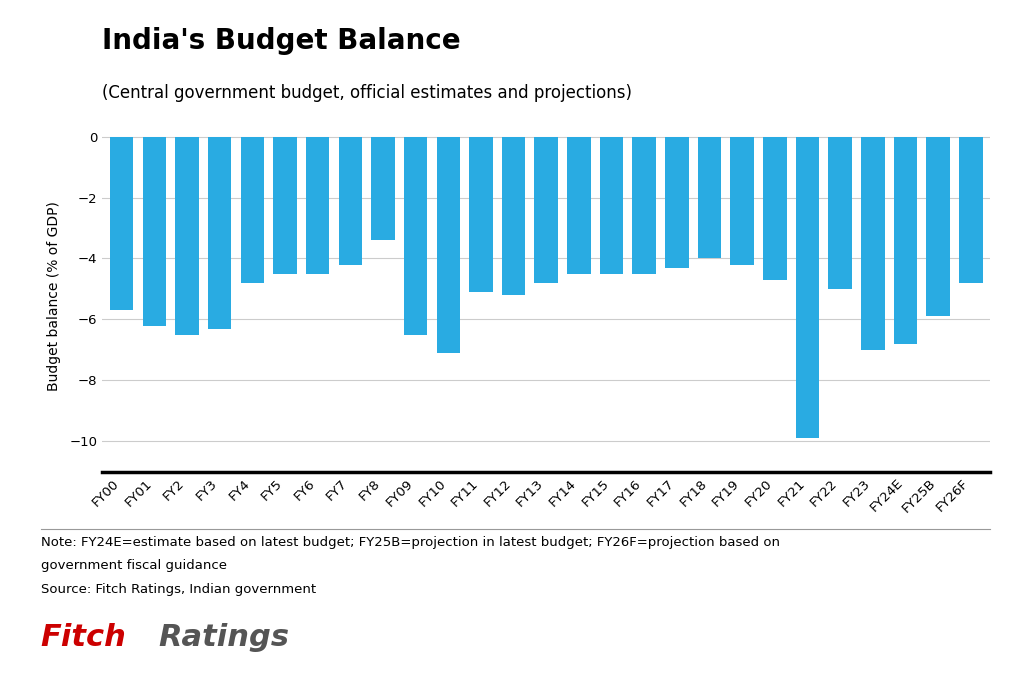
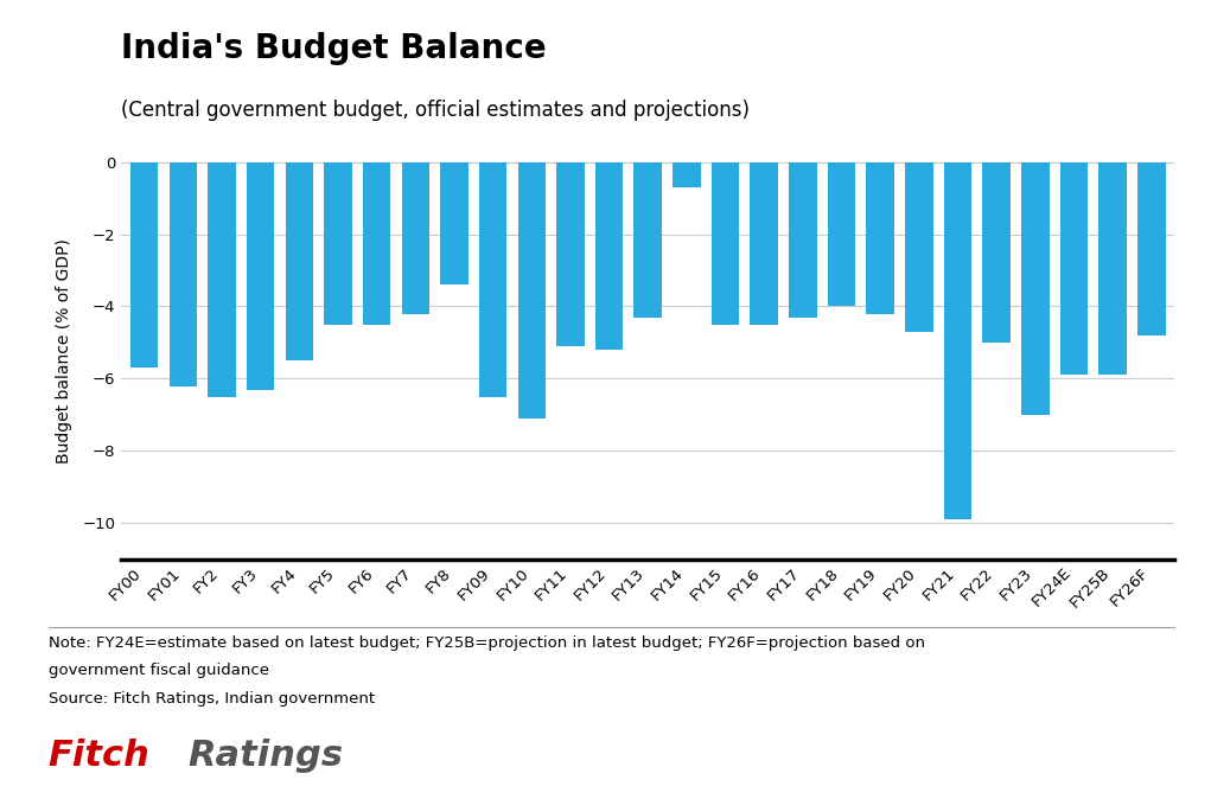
FY4: -4.8 -> -5.5
FY13: -4.8 -> -4.3
FY14: -4.5 -> -0.7
FY24E: -6.8 -> -5.9
